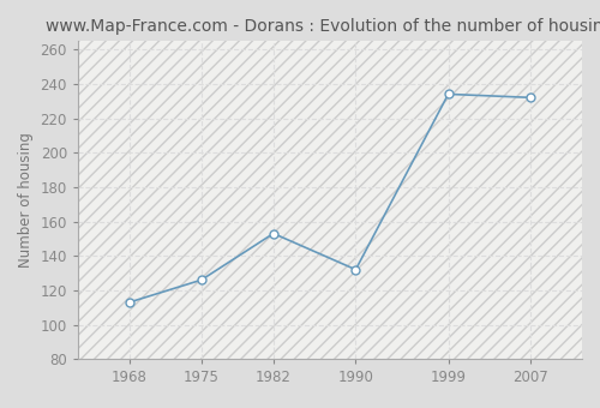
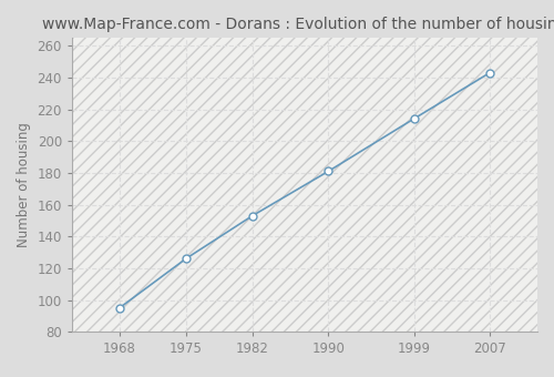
1968: 113 -> 95
1990: 132 -> 181
1999: 234 -> 214
2007: 232 -> 243
